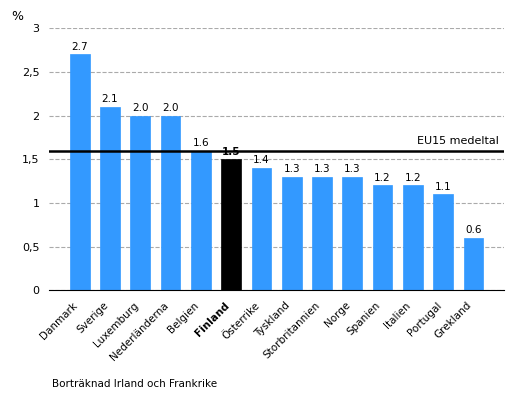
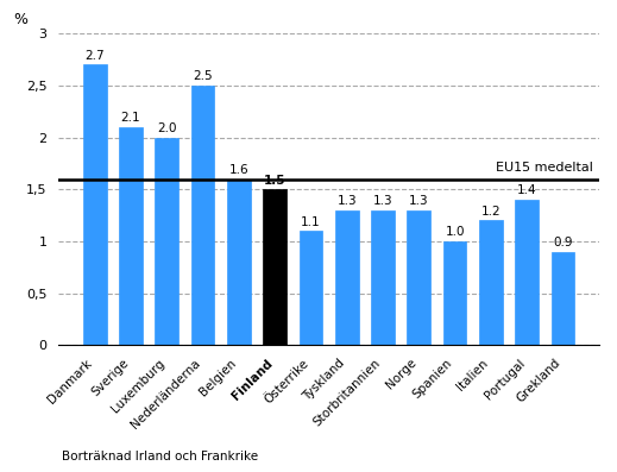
Nederländerna: 2.0 -> 2.5
Österrike: 1.4 -> 1.1
Spanien: 1.2 -> 1.0
Portugal: 1.1 -> 1.4
Grekland: 0.6 -> 0.9
